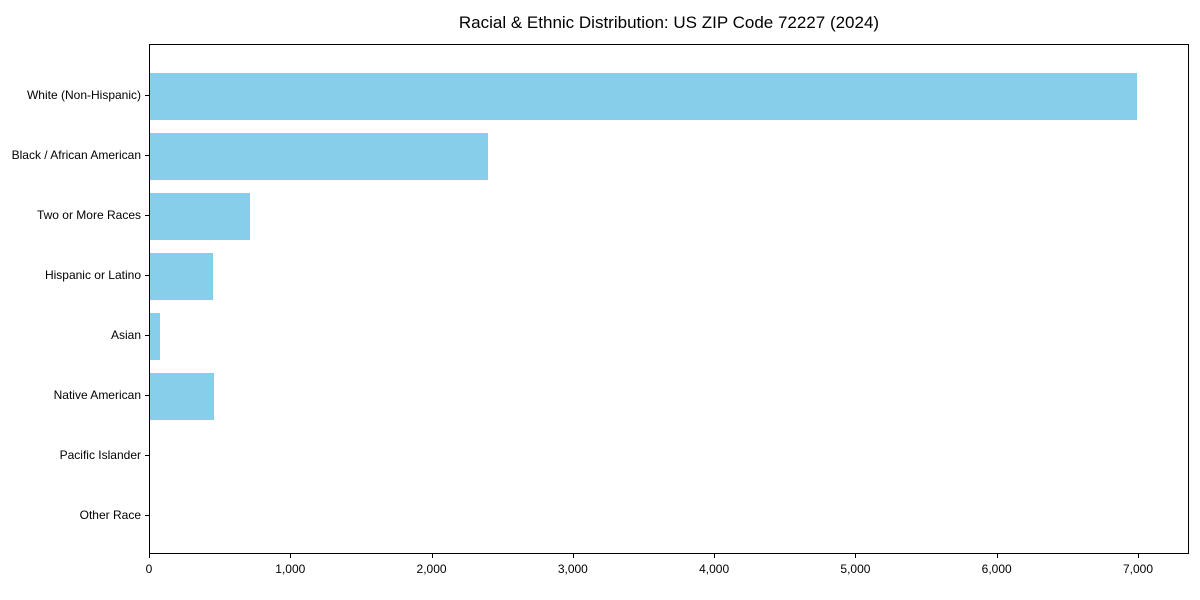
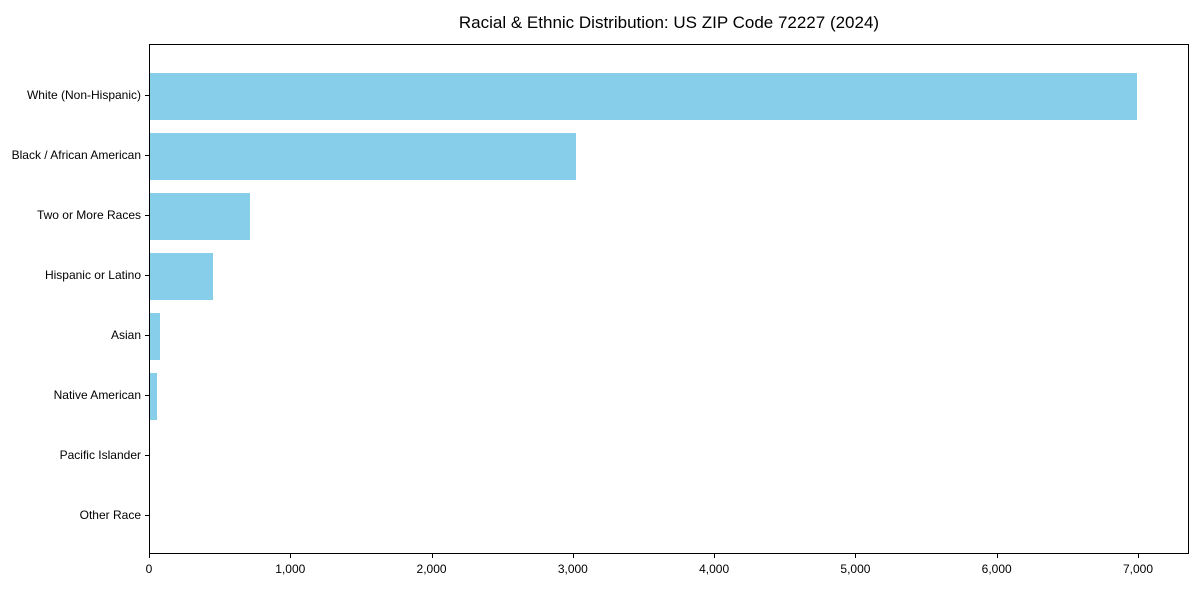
Black / African American: 2390 -> 3020
Native American: 450 -> 50
